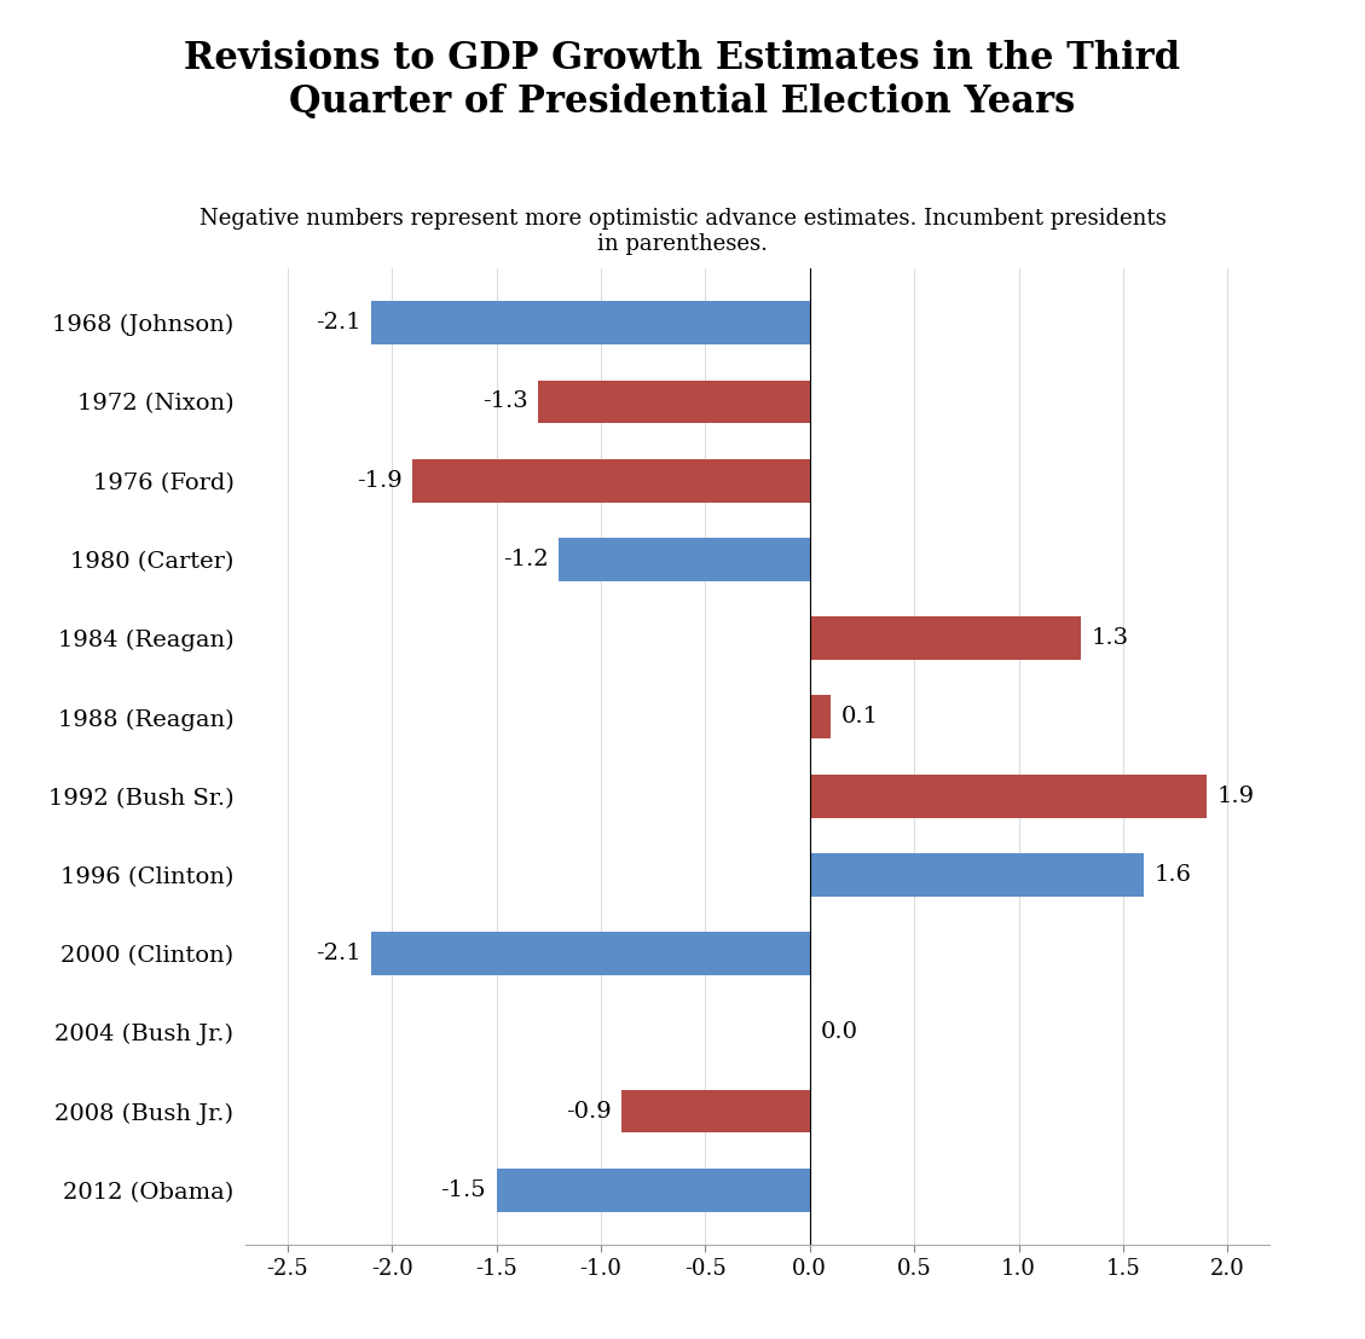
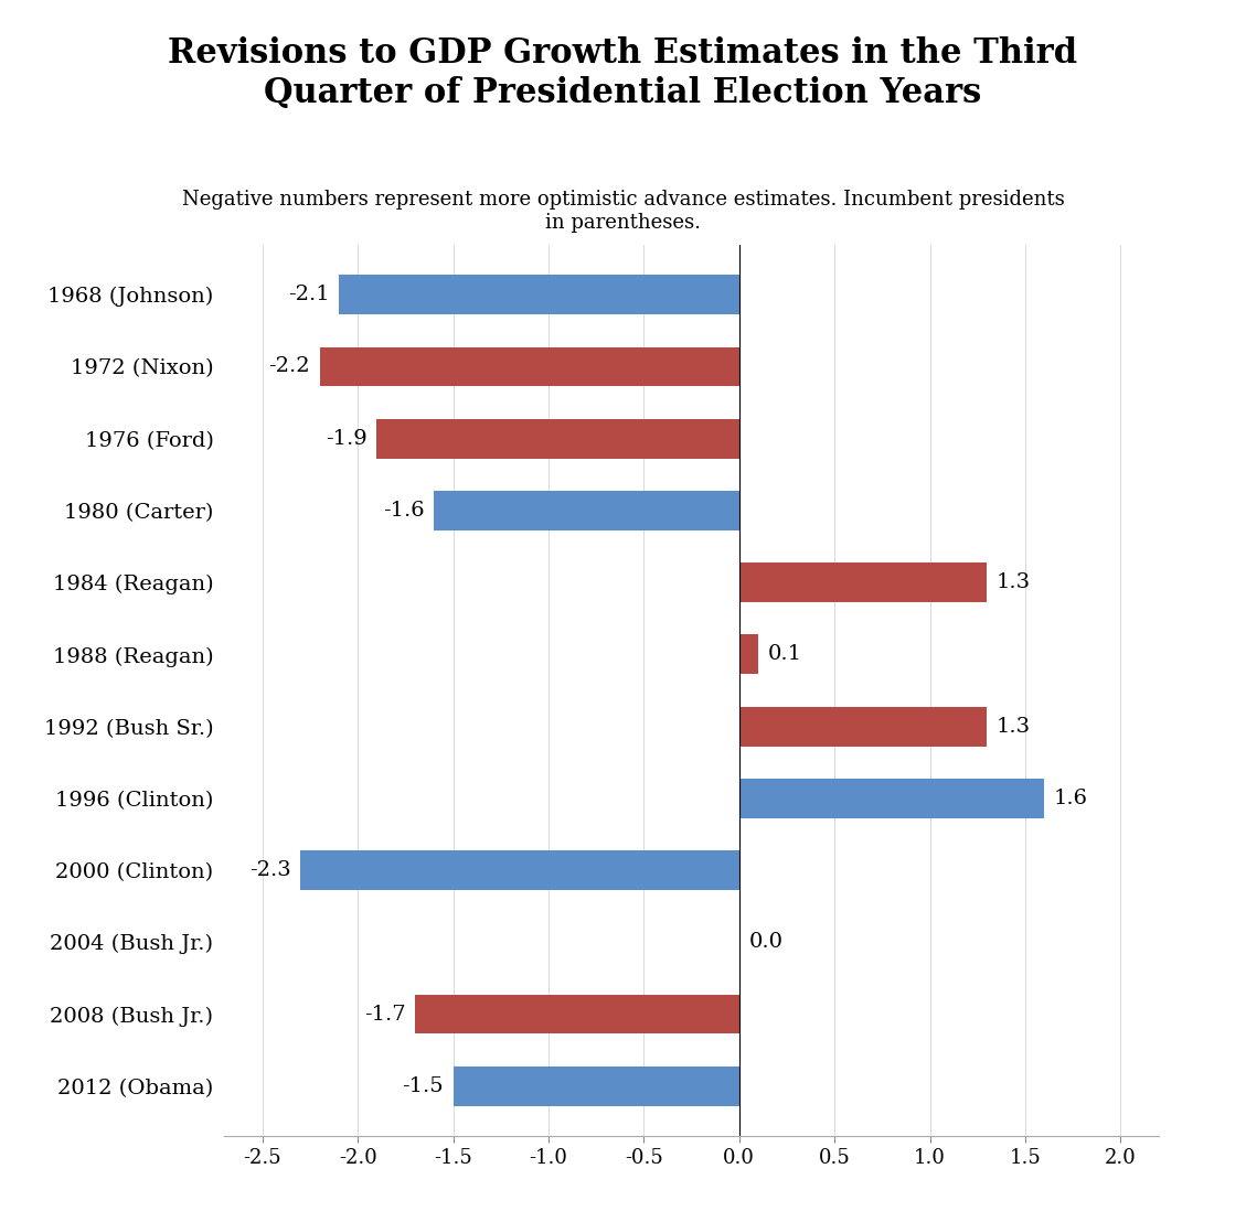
1972 (Nixon): -1.3 -> -2.2
1980 (Carter): -1.2 -> -1.6
1992 (Bush Sr.): 1.9 -> 1.3
2000 (Clinton): -2.1 -> -2.3
2008 (Bush Jr.): -0.9 -> -1.7
